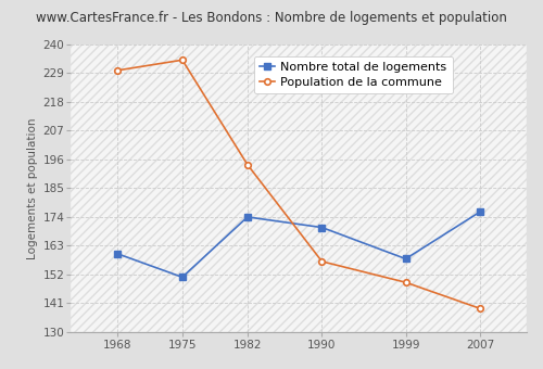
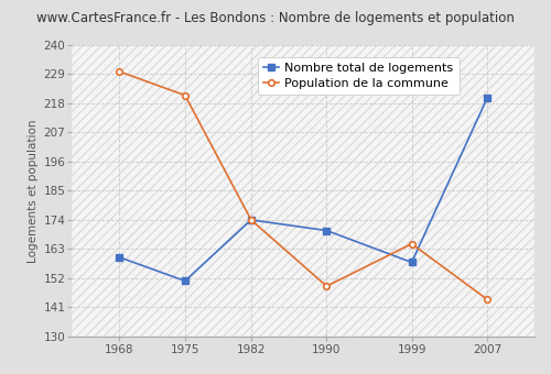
Population de la commune/1975: 234 -> 221
Population de la commune/1982: 194 -> 174
Population de la commune/1990: 157 -> 149
Population de la commune/1999: 149 -> 165
Nombre total de logements/2007: 176 -> 220
Population de la commune/2007: 139 -> 144
